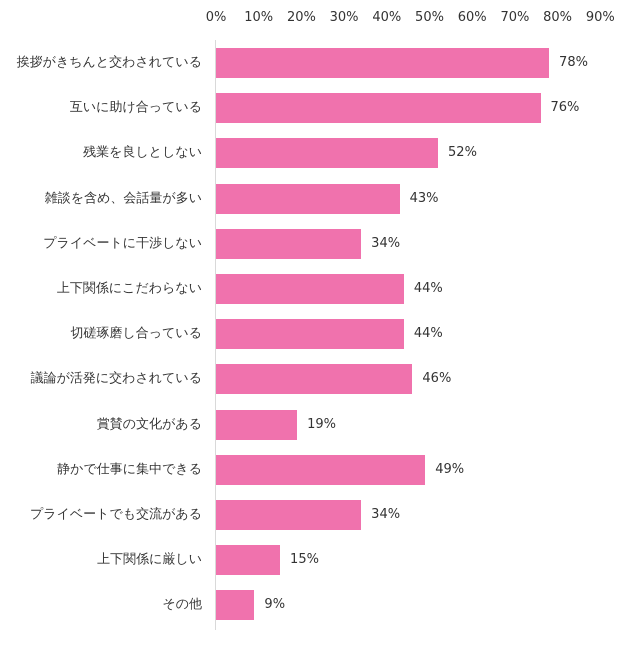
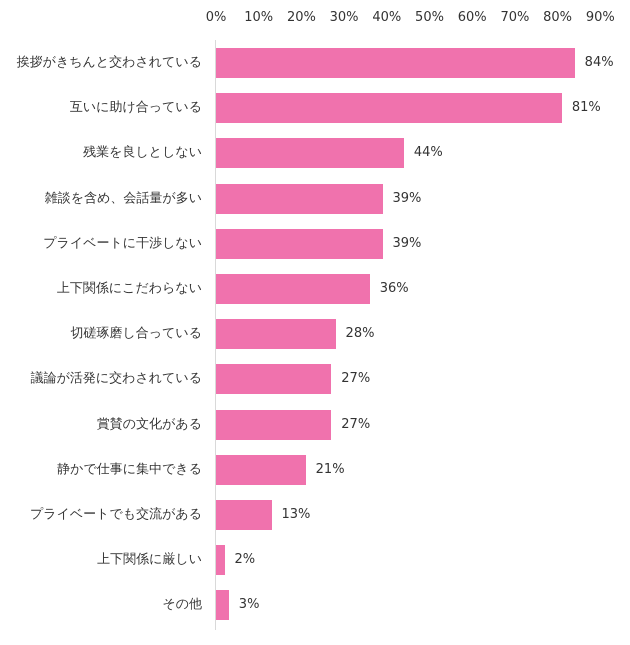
挨拶がきちんと交わされている: 78% -> 84%
互いに助け合っている: 76% -> 81%
残業を良しとしない: 52% -> 44%
雑談を含め、会話量が多い: 43% -> 39%
プライベートに干渉しない: 34% -> 39%
上下関係にこだわらない: 44% -> 36%
切磋琢磨し合っている: 44% -> 28%
議論が活発に交わされている: 46% -> 27%
賞賛の文化がある: 19% -> 27%
静かで仕事に集中できる: 49% -> 21%
プライベートでも交流がある: 34% -> 13%
上下関係に厳しい: 15% -> 2%
その他: 9% -> 3%
